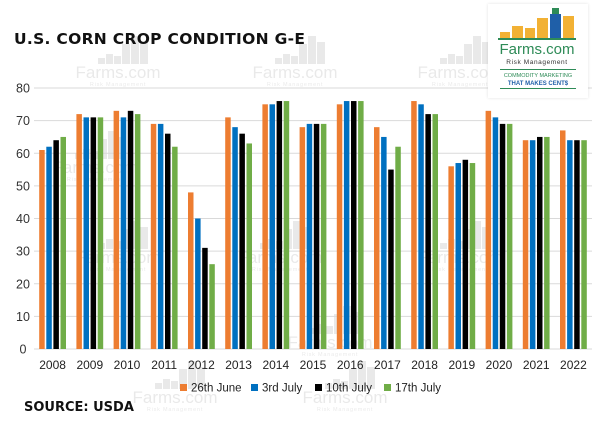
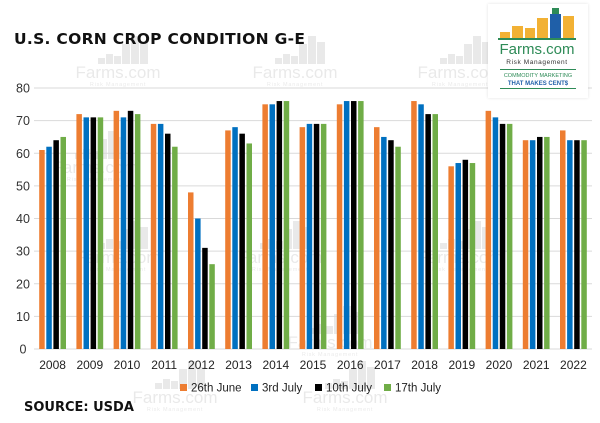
26th June/2013: 71 -> 67
10th July/2017: 55 -> 64
